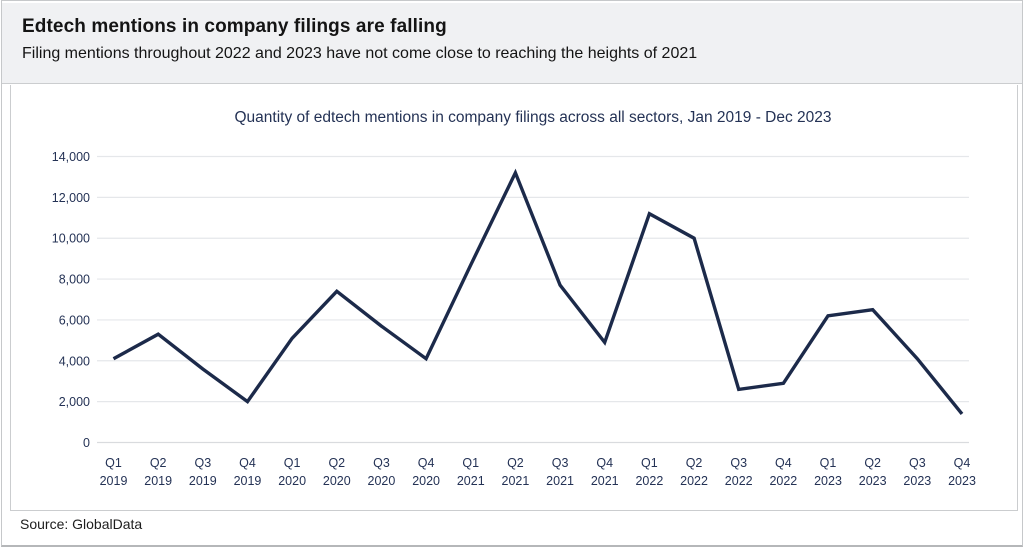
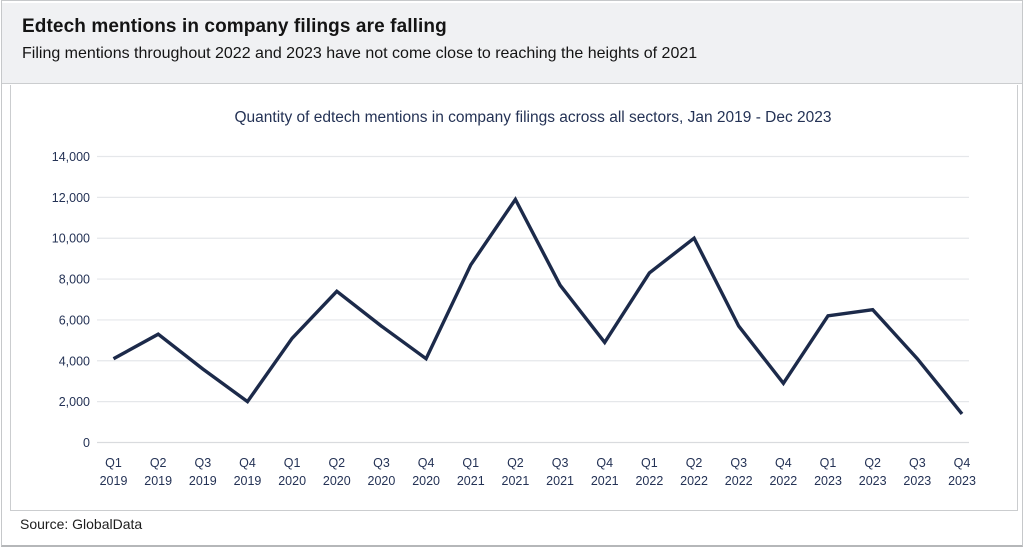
Q2 2021: 13200 -> 11900
Q1 2022: 11200 -> 8300
Q3 2022: 2600 -> 5700
